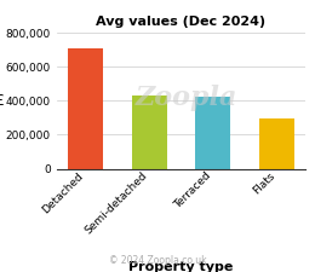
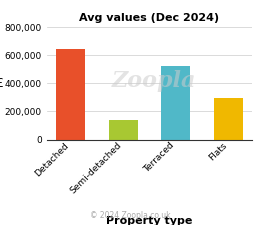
Detached: 710,000 -> 640,000
Semi-detached: 430,000 -> 140,000
Terraced: 420,000 -> 520,000
